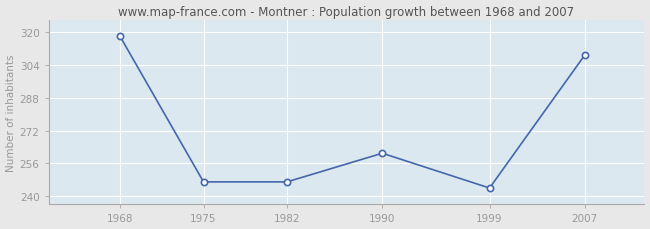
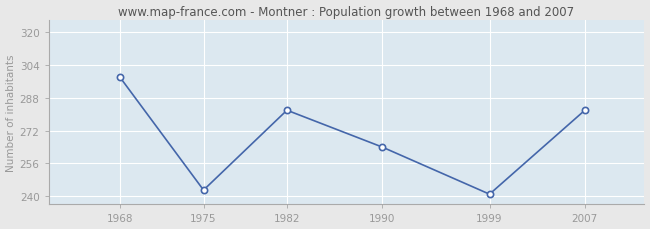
1968: 318 -> 298
1975: 247 -> 243
1982: 247 -> 282
1990: 261 -> 264
1999: 244 -> 241
2007: 309 -> 282
